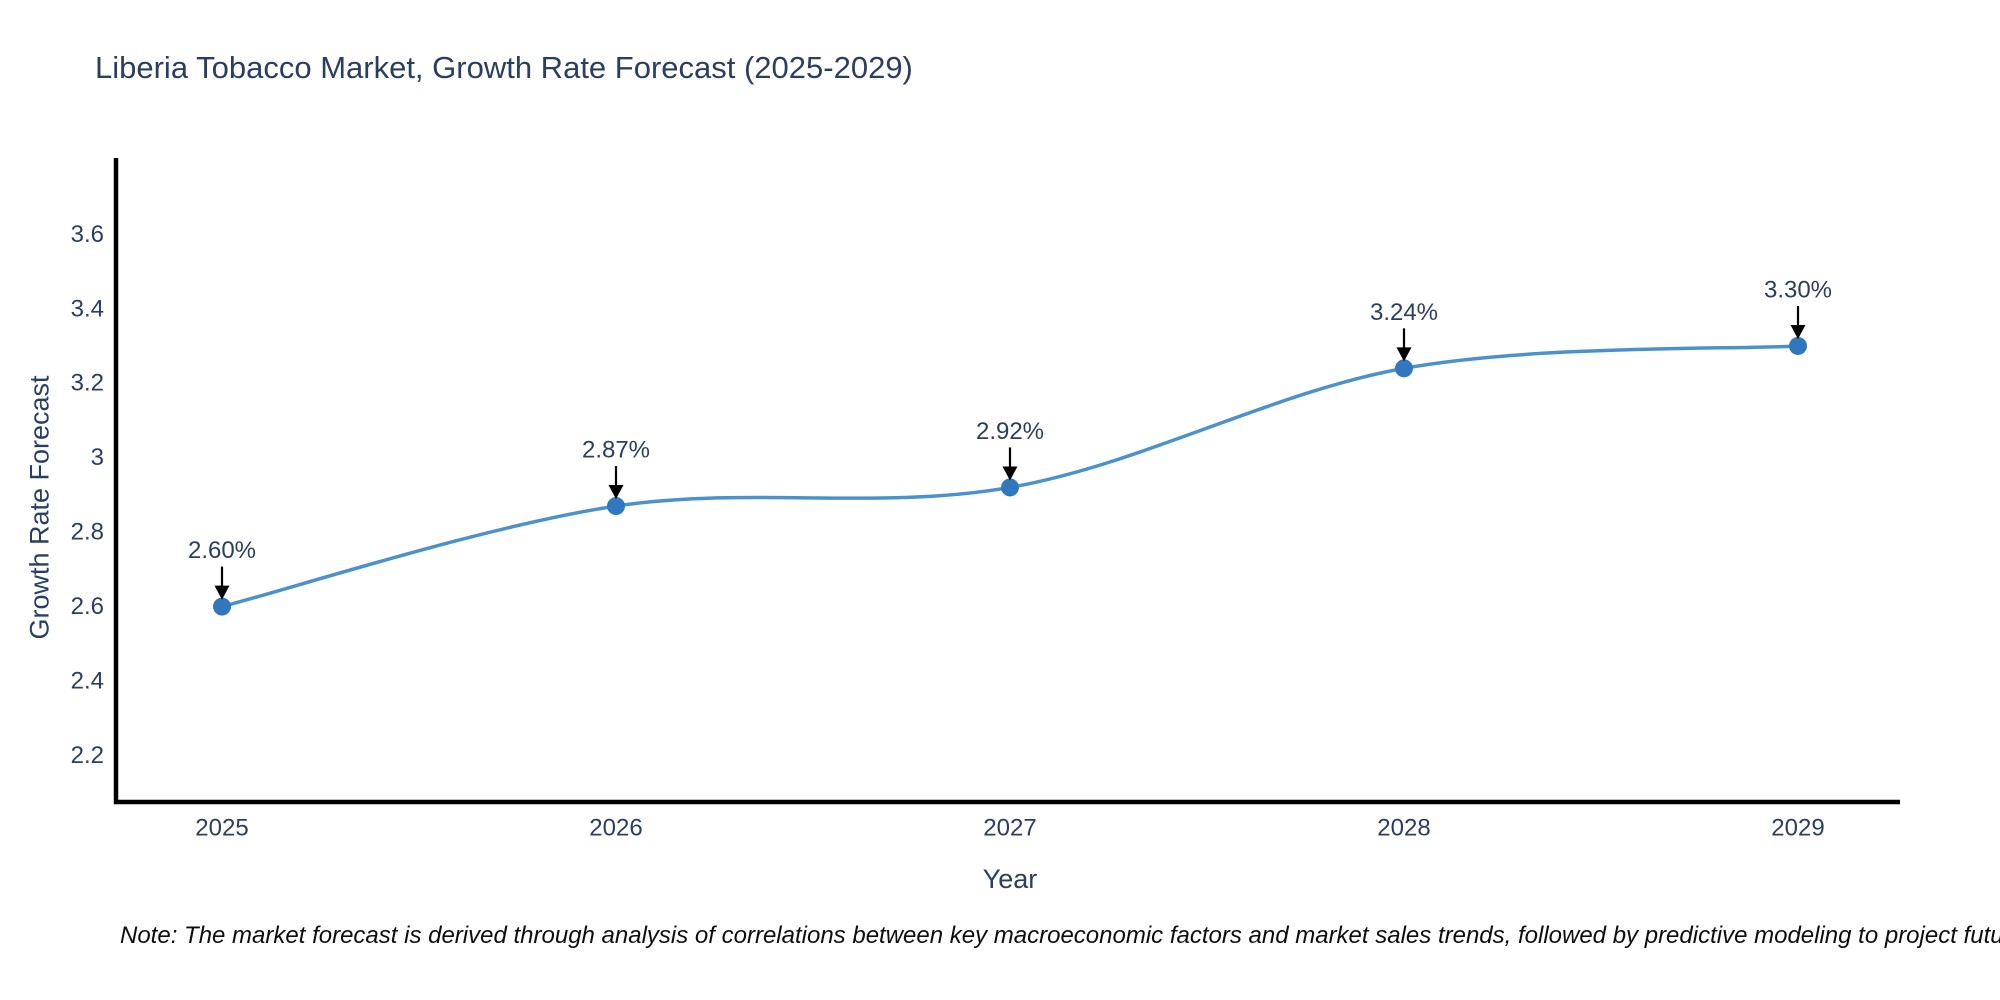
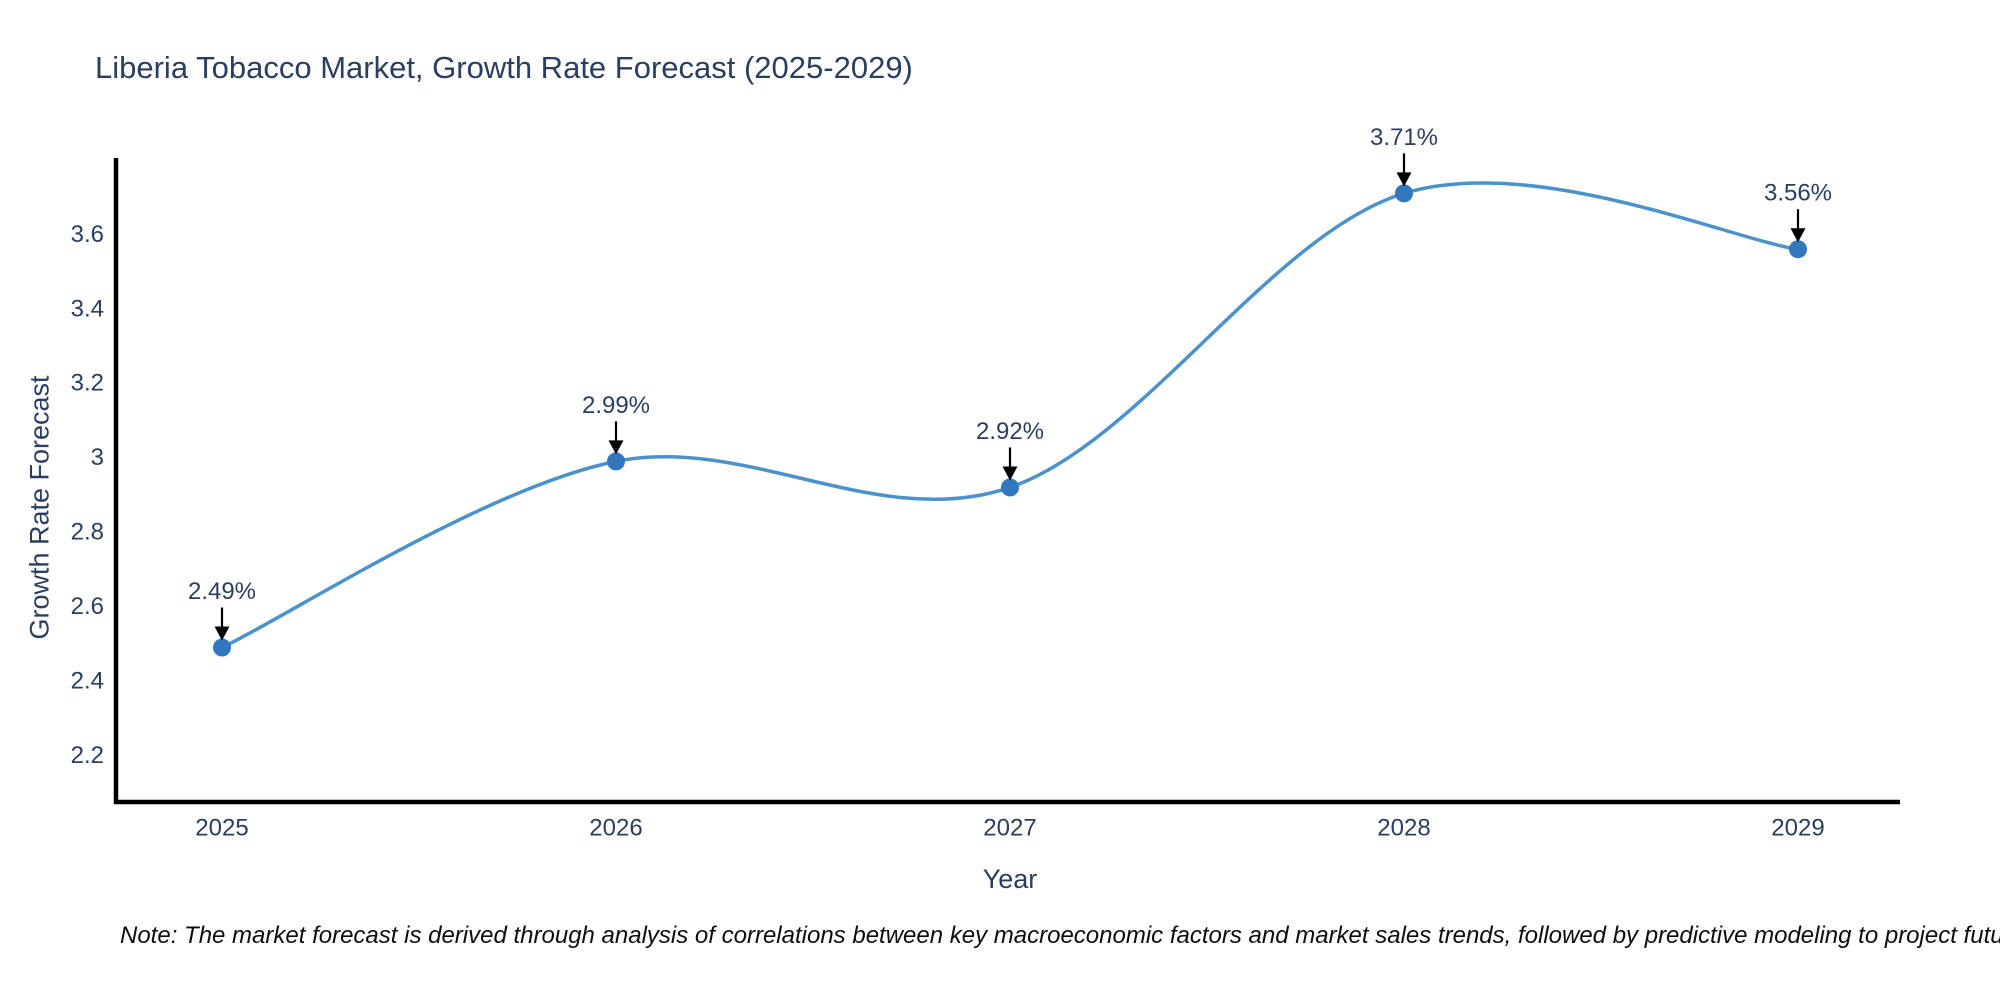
2025: 2.60% -> 2.49%
2026: 2.87% -> 2.99%
2028: 3.24% -> 3.71%
2029: 3.30% -> 3.56%
